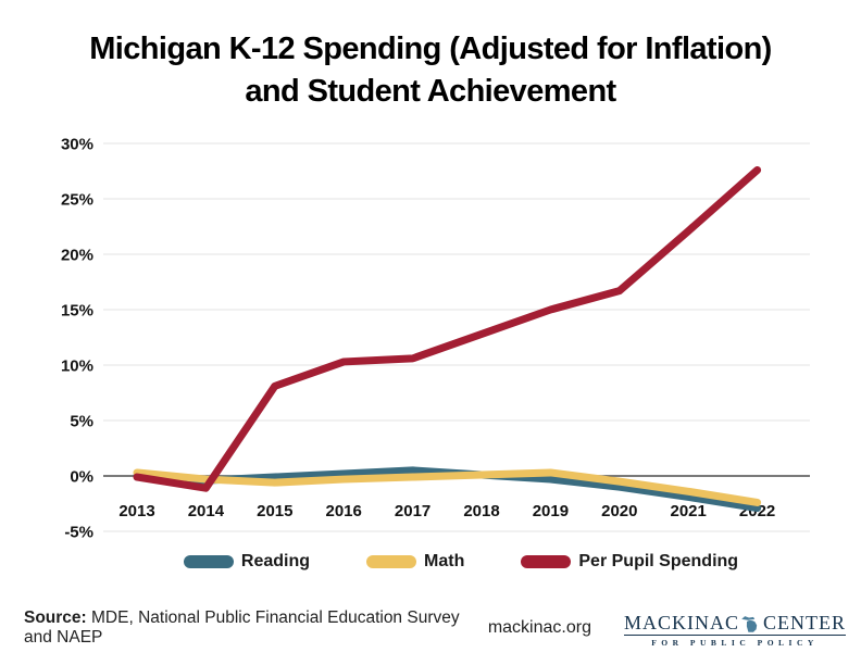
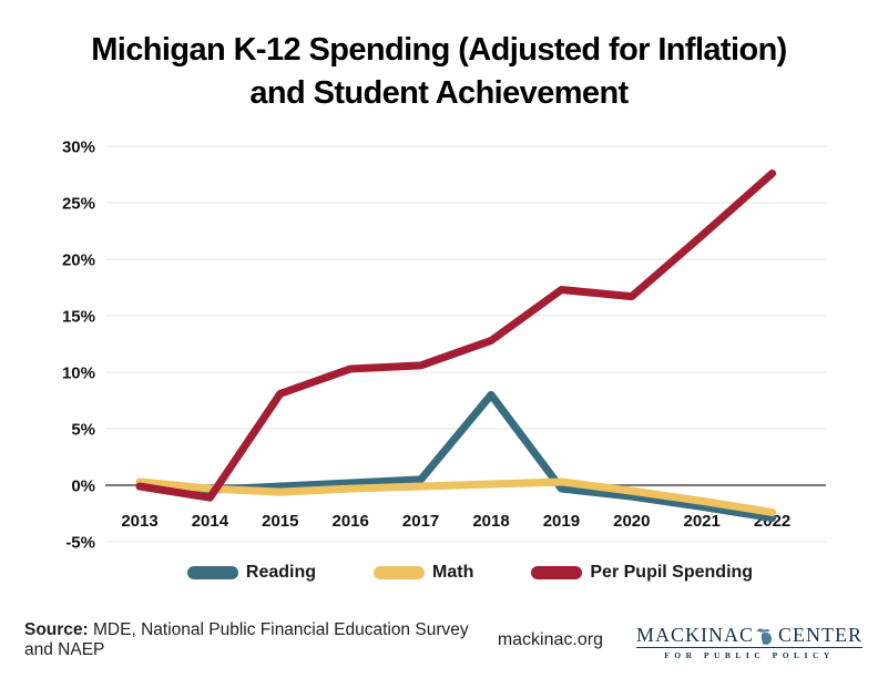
Reading/2018: 0.1% -> 8.0%
Per Pupil Spending/2019: 15.0% -> 17.3%
